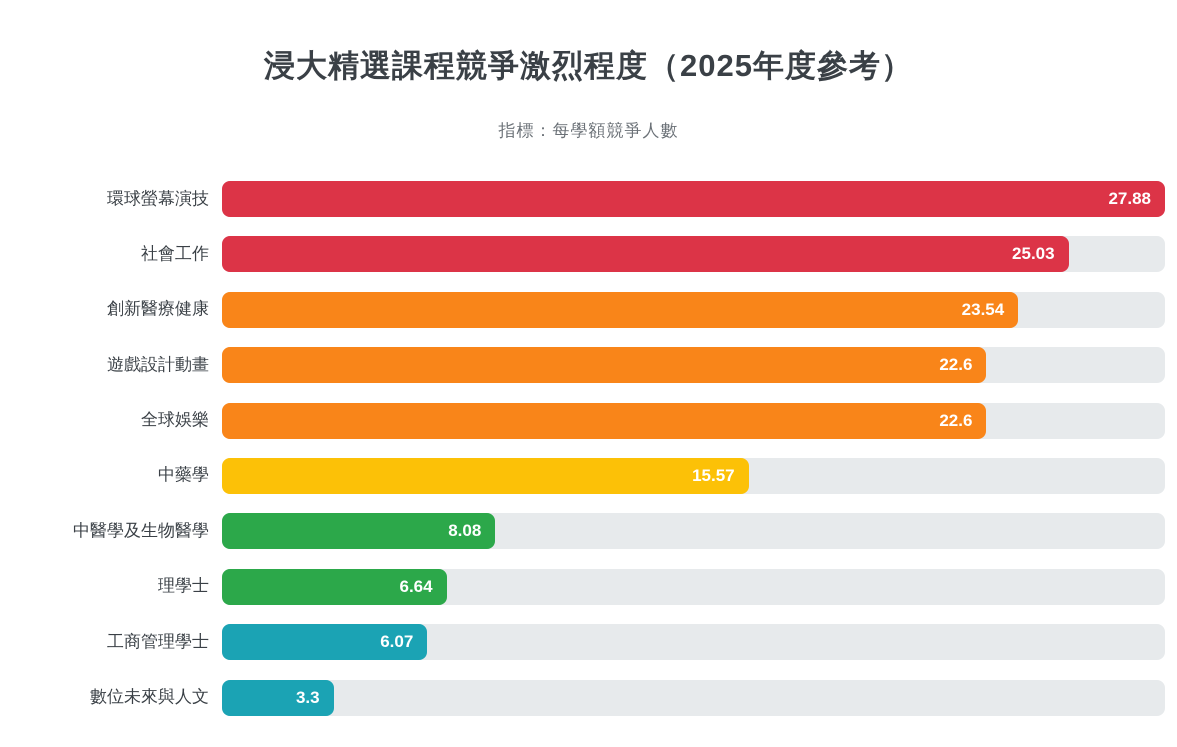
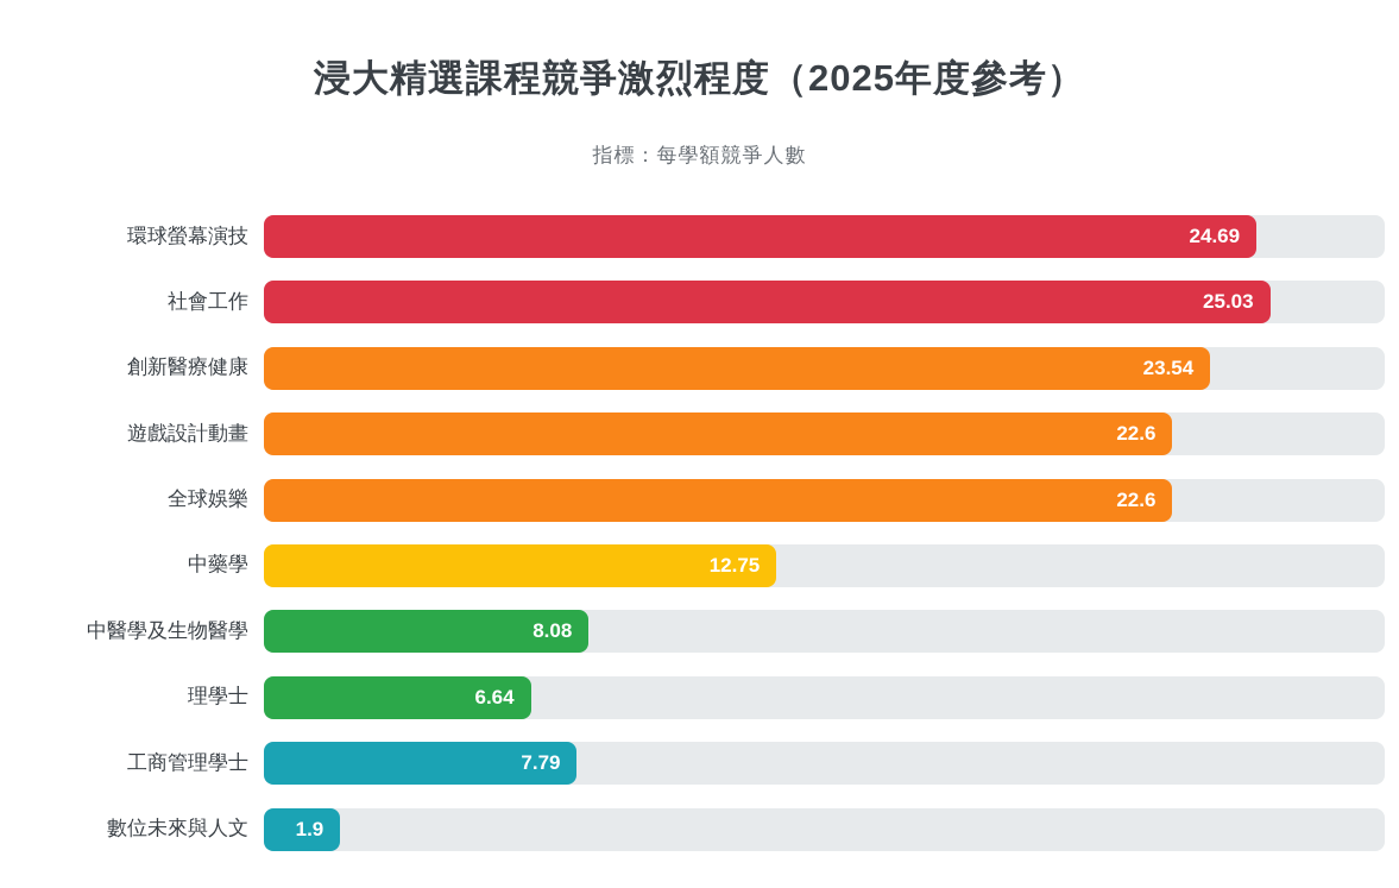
環球螢幕演技: 27.88 -> 24.69
中藥學: 15.57 -> 12.75
工商管理學士: 6.07 -> 7.79
數位未來與人文: 3.3 -> 1.9
